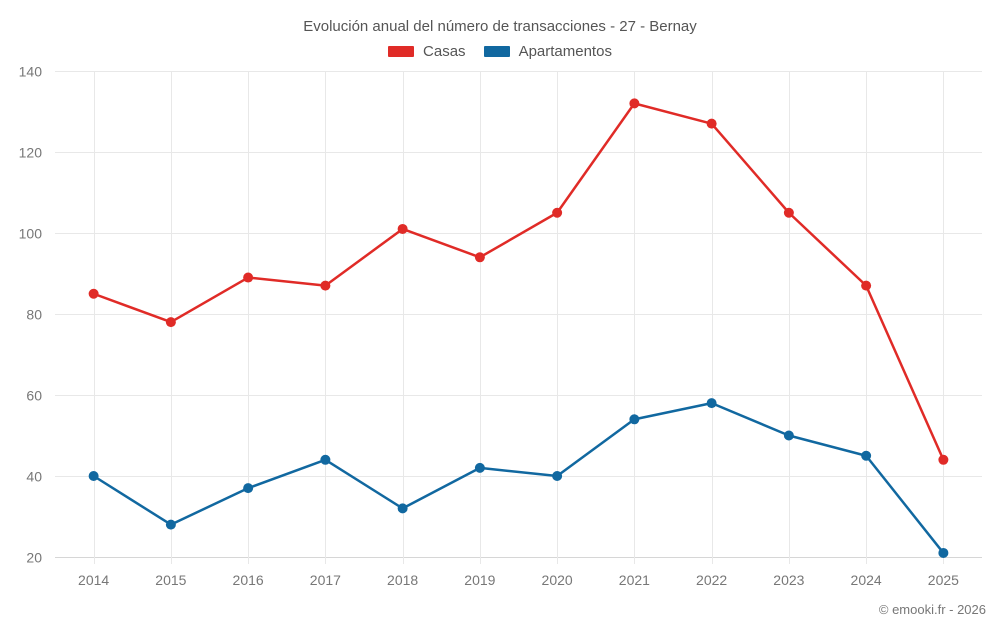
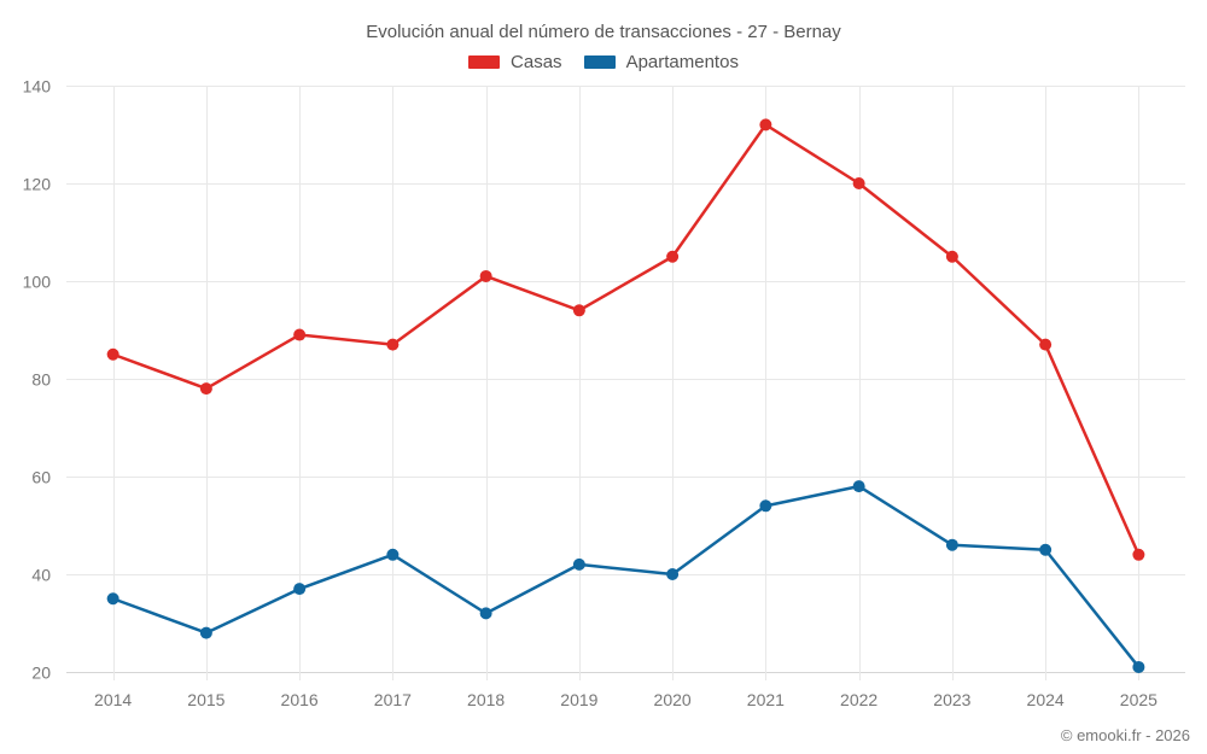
Apartamentos/2014: 40 -> 35
Casas/2022: 127 -> 120
Apartamentos/2023: 50 -> 46
